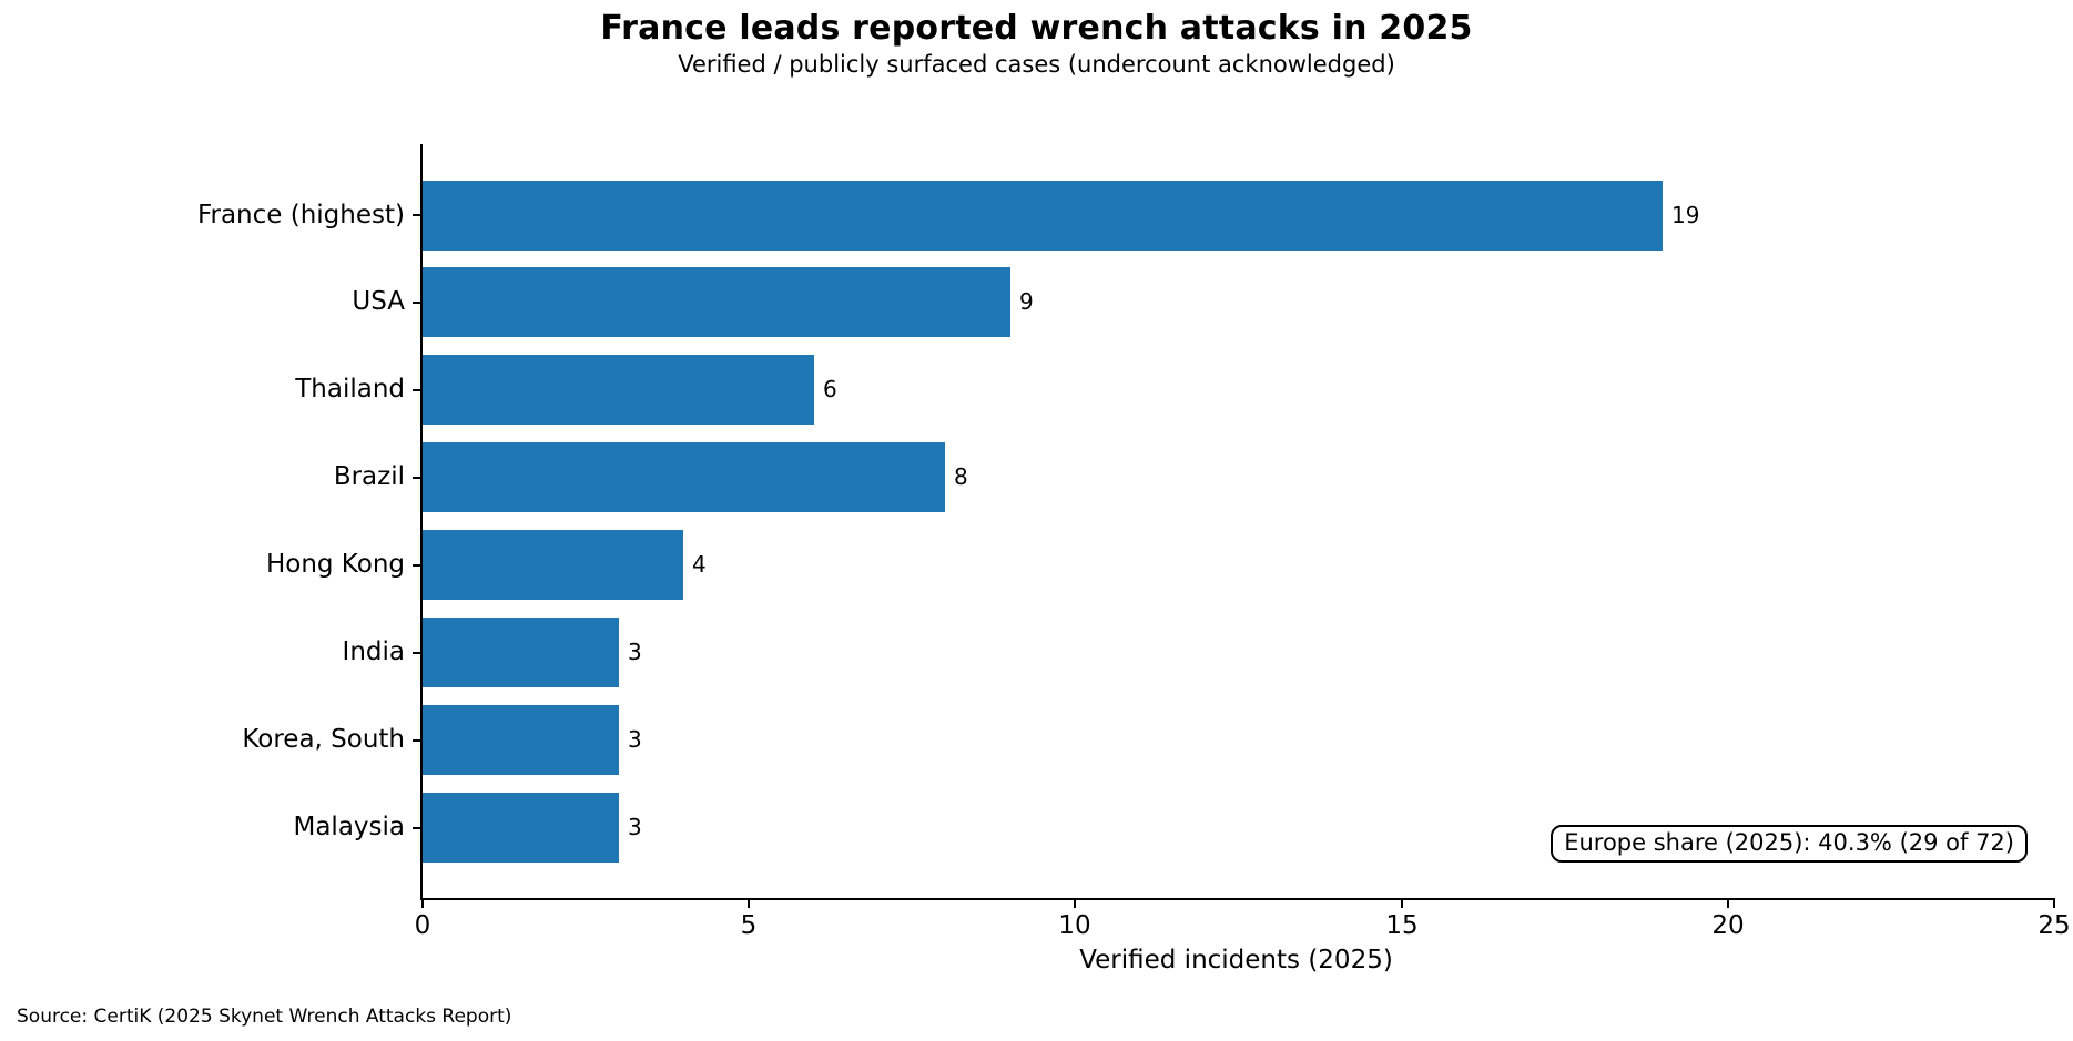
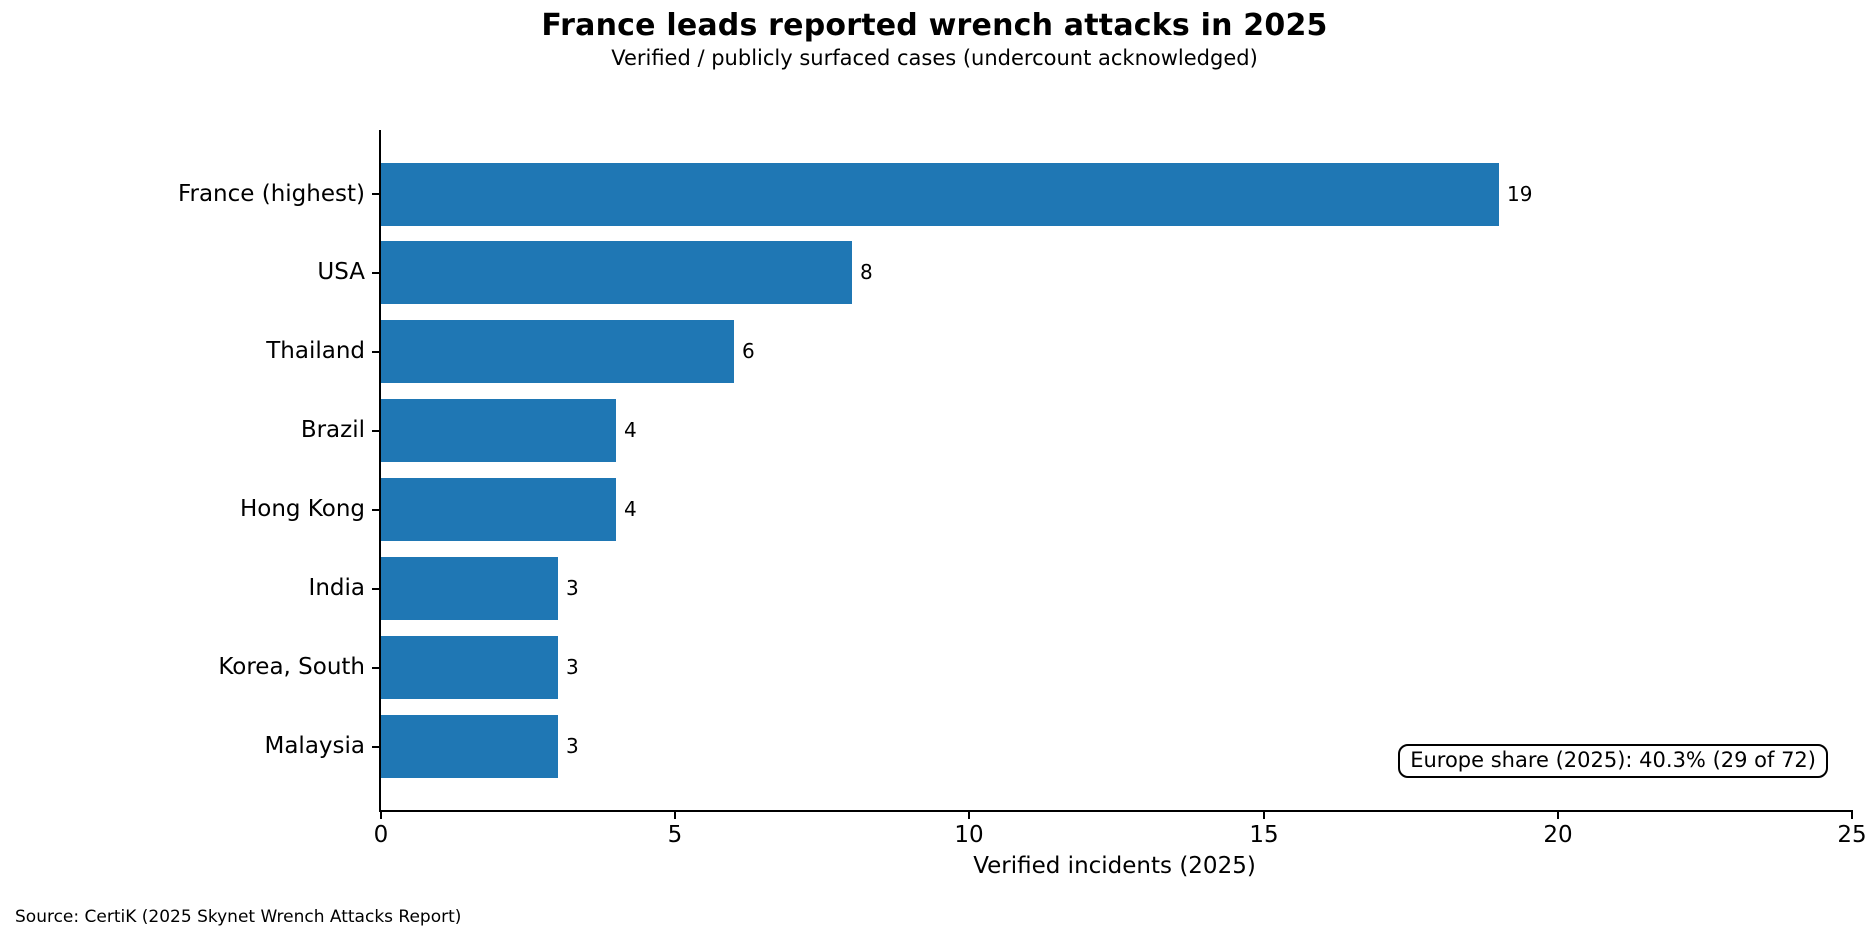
USA: 9 -> 8
Brazil: 8 -> 4
